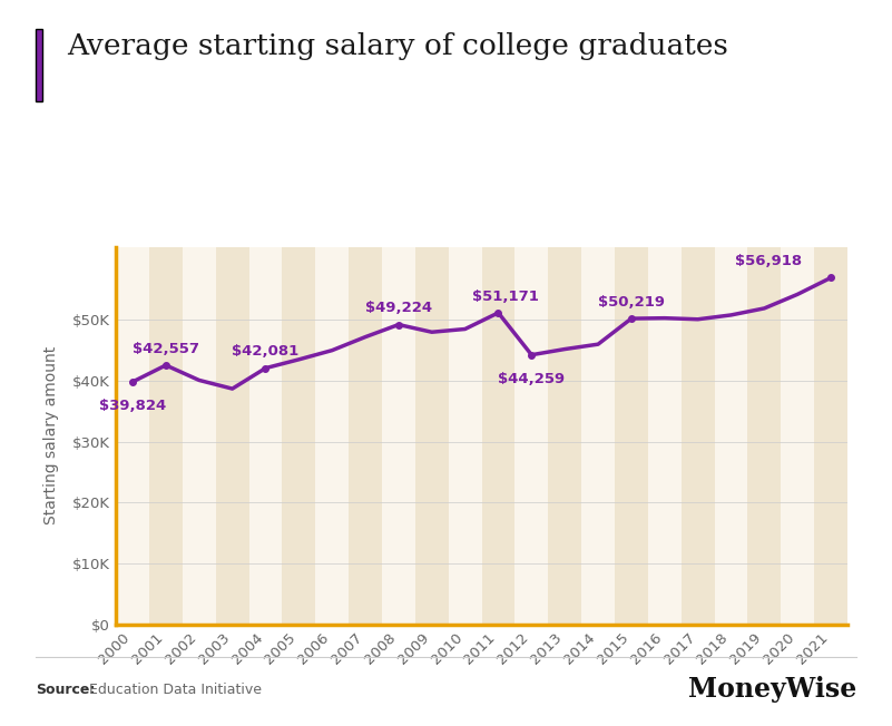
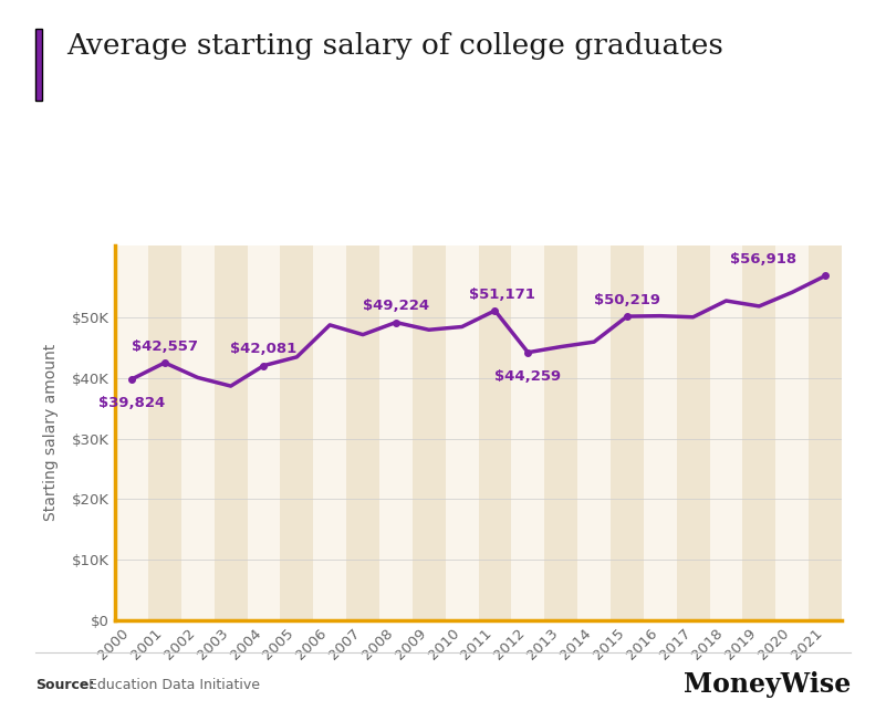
2006: $45.0K -> $48.8K
2018: $50.8K -> $52.8K
